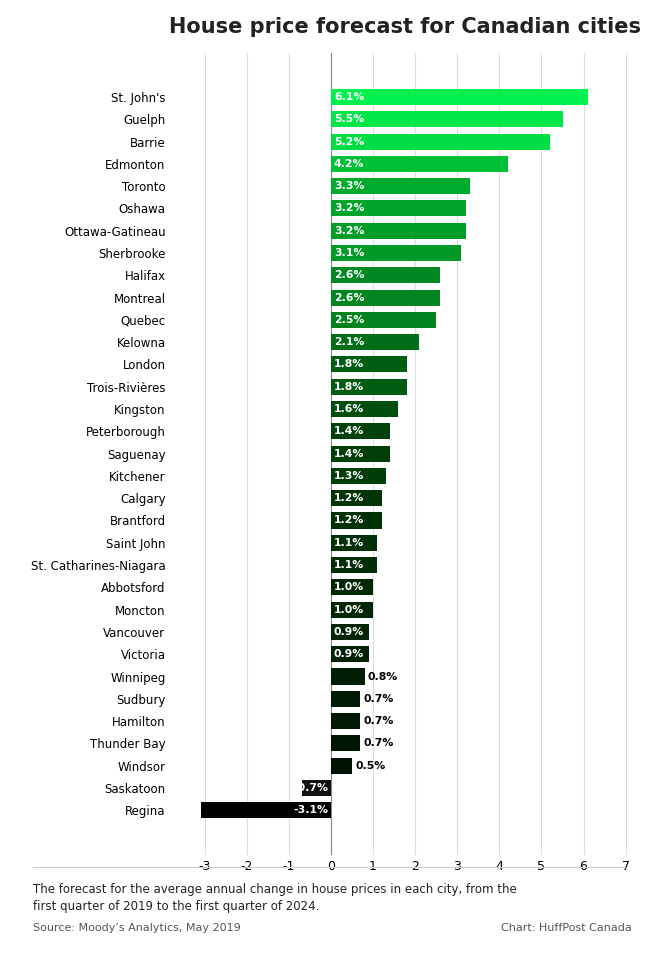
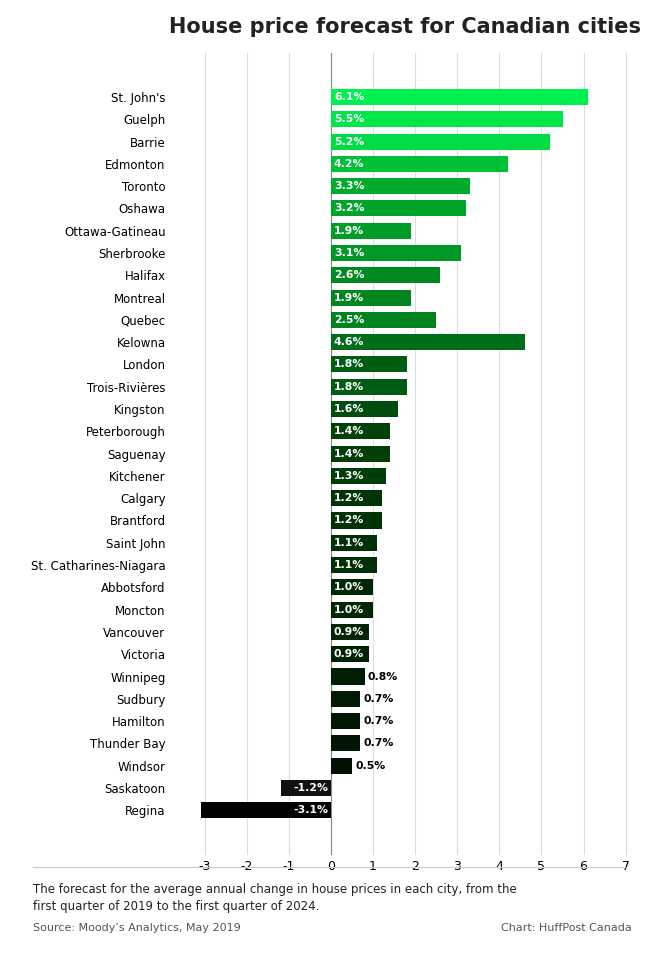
Ottawa-Gatineau: 3.2% -> 1.9%
Montreal: 2.6% -> 1.9%
Kelowna: 2.1% -> 4.6%
Saskatoon: -0.7% -> -1.2%
